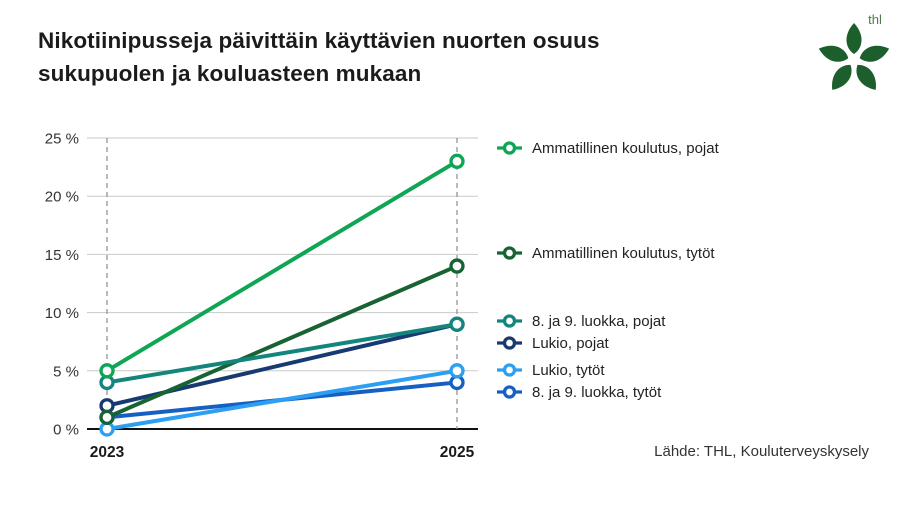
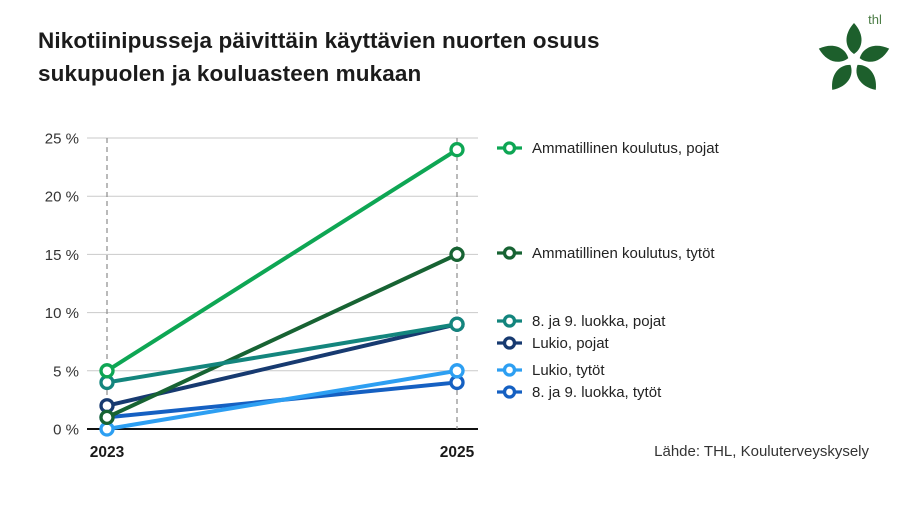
Ammatillinen koulutus, pojat/2025: 23% -> 24%
Ammatillinen koulutus, tytöt/2025: 14% -> 15%
